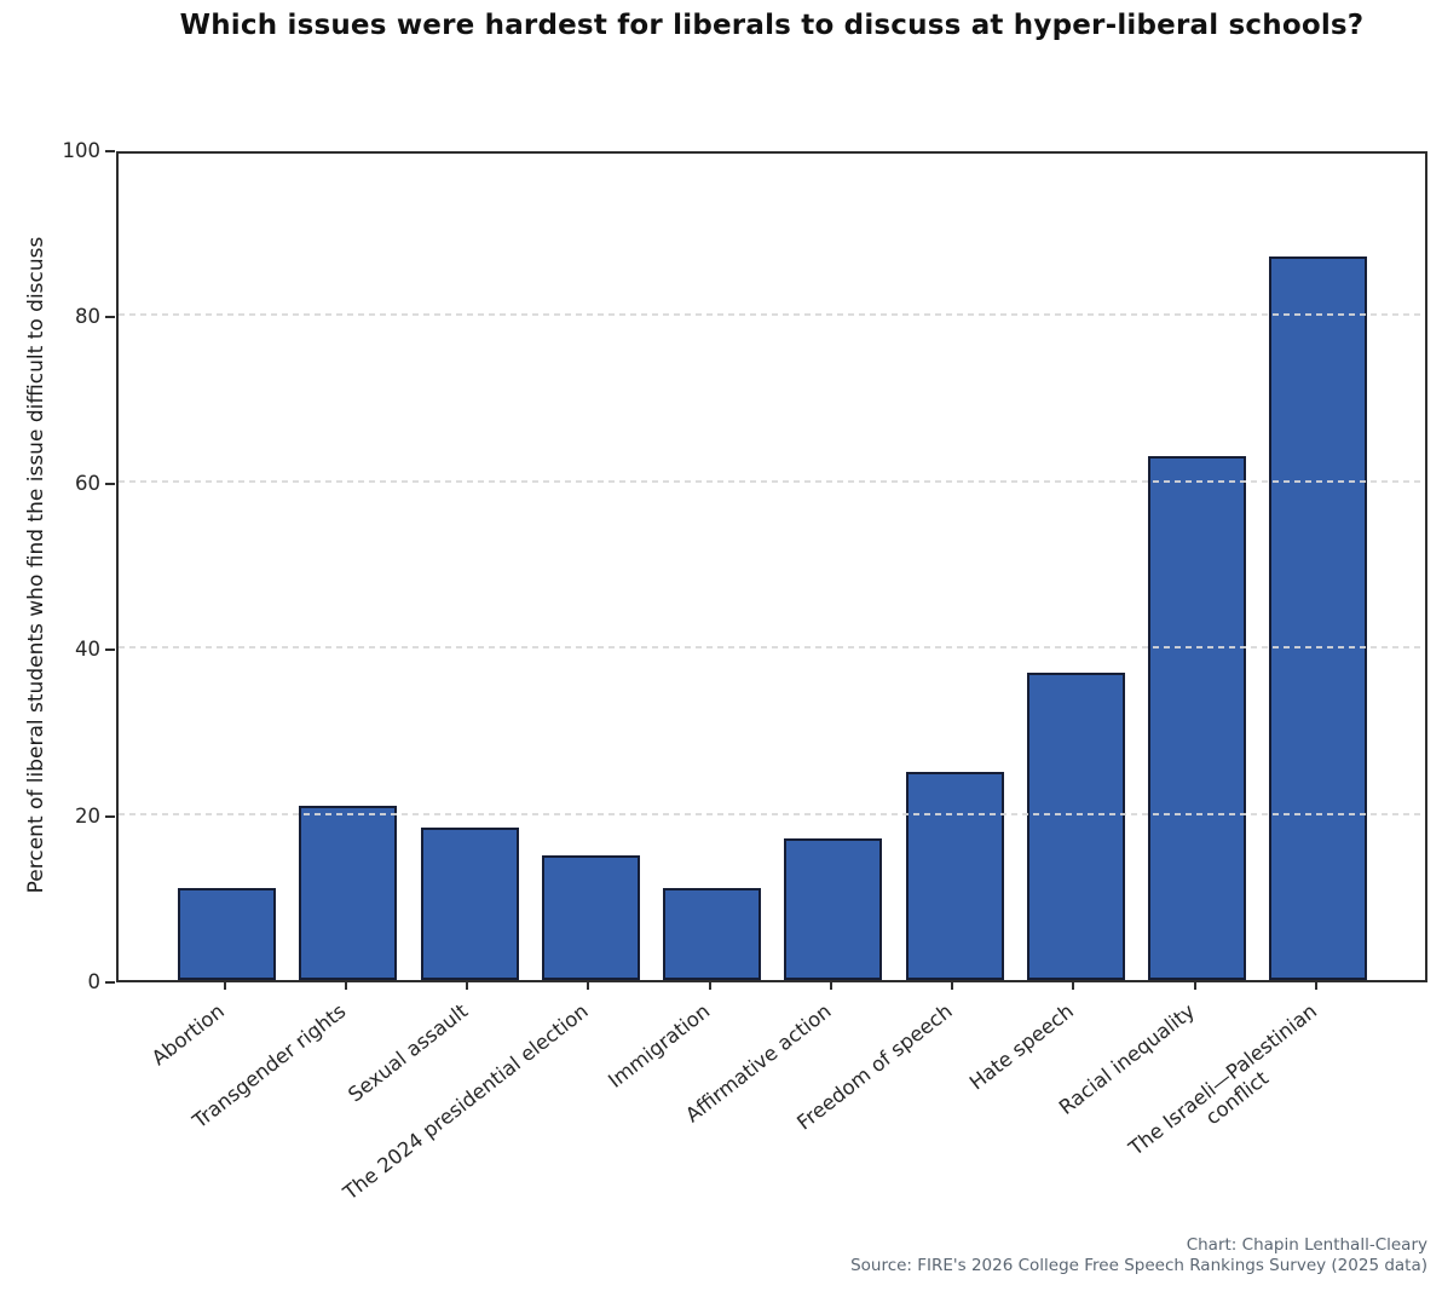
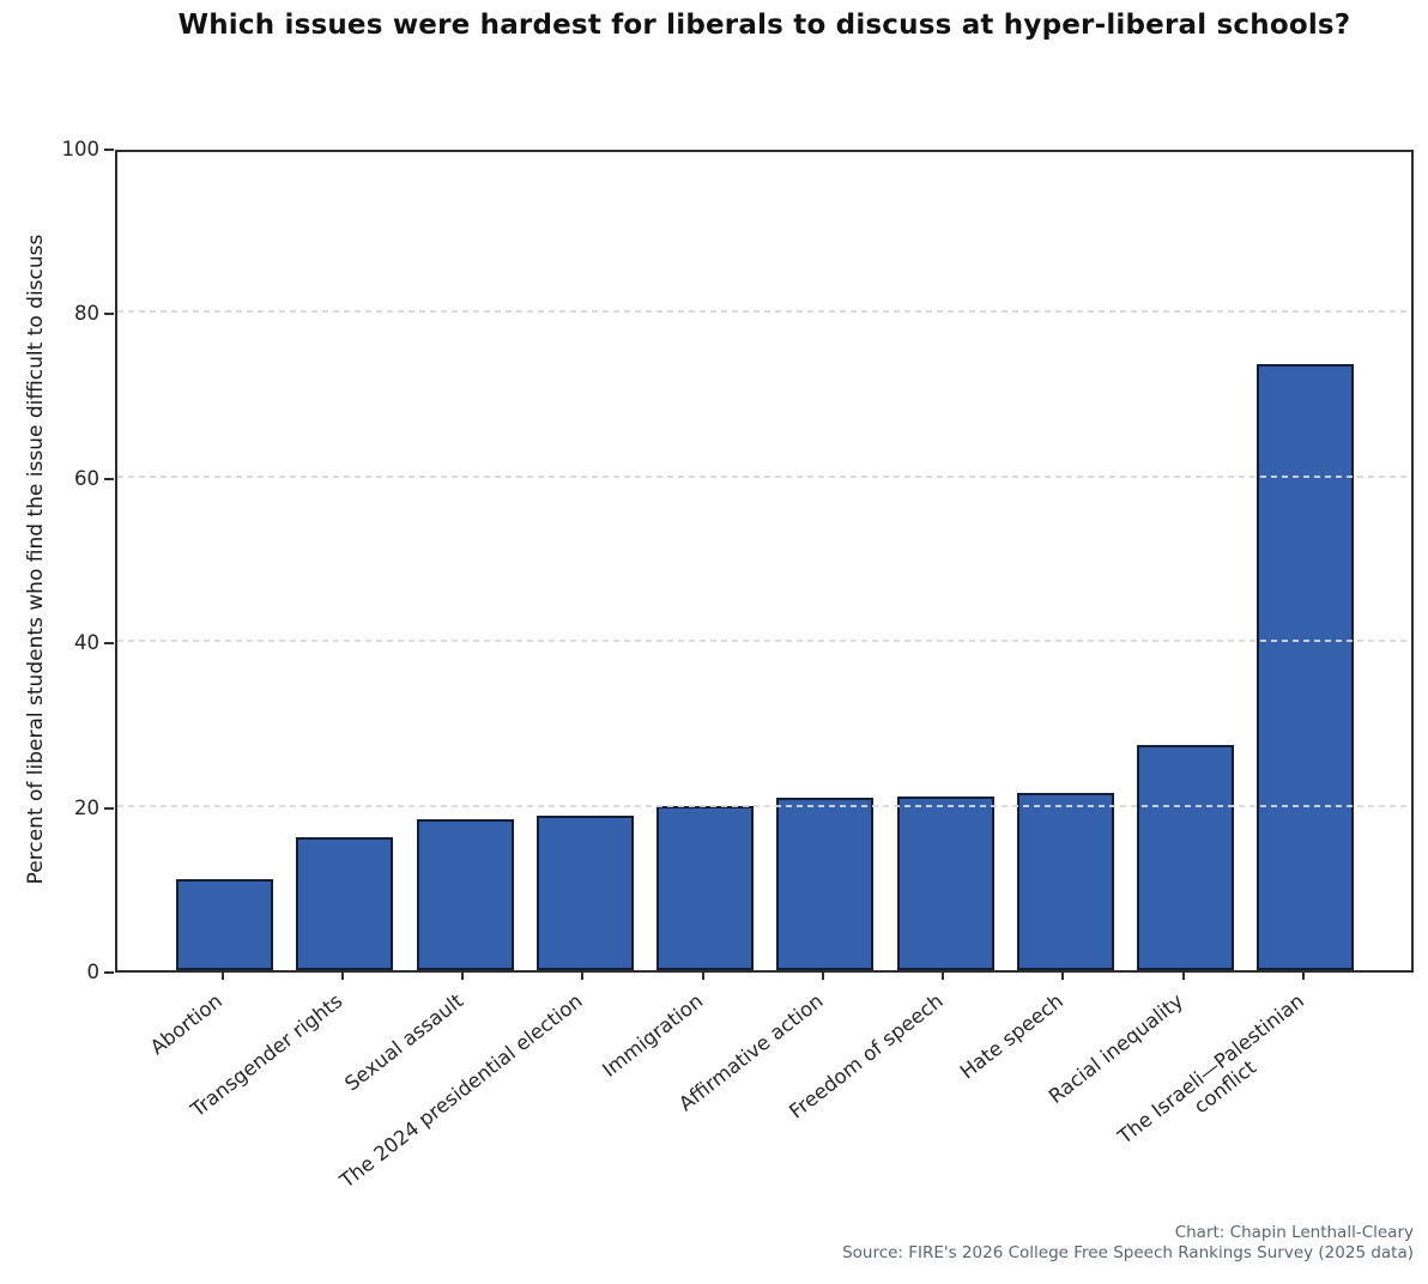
Transgender rights: 21 -> 16
The 2024 presidential election: 15 -> 19
Immigration: 11 -> 20
Affirmative action: 17 -> 21
Freedom of speech: 25 -> 21
Hate speech: 37 -> 22
Racial inequality: 63 -> 27
The Israeli—Palestinian conflict: 87 -> 74
